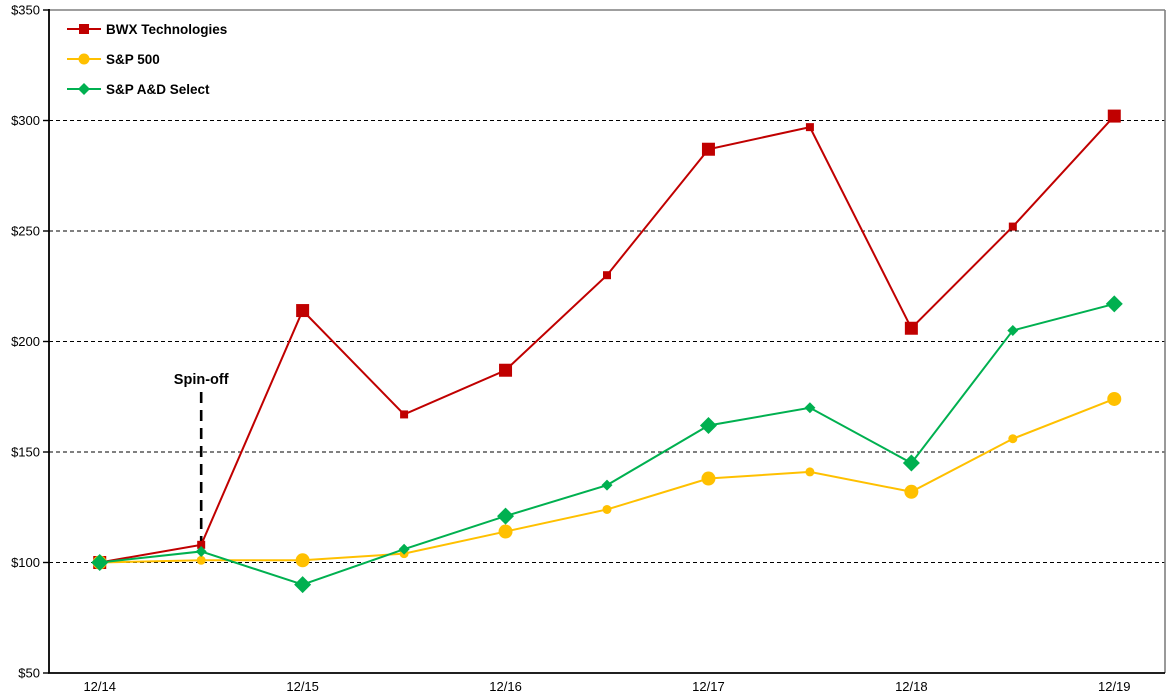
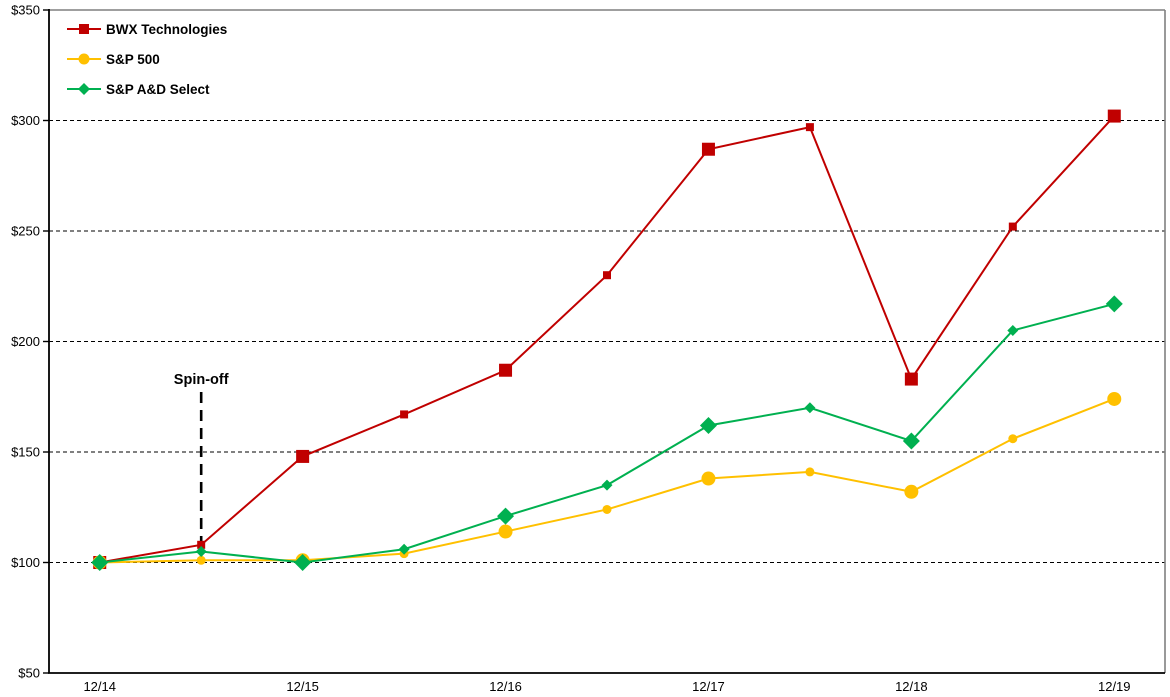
BWX Technologies/12/15: $214 -> $148
S&P A&D Select/12/15: $90 -> $100
BWX Technologies/12/18: $206 -> $183
S&P A&D Select/12/18: $145 -> $155
